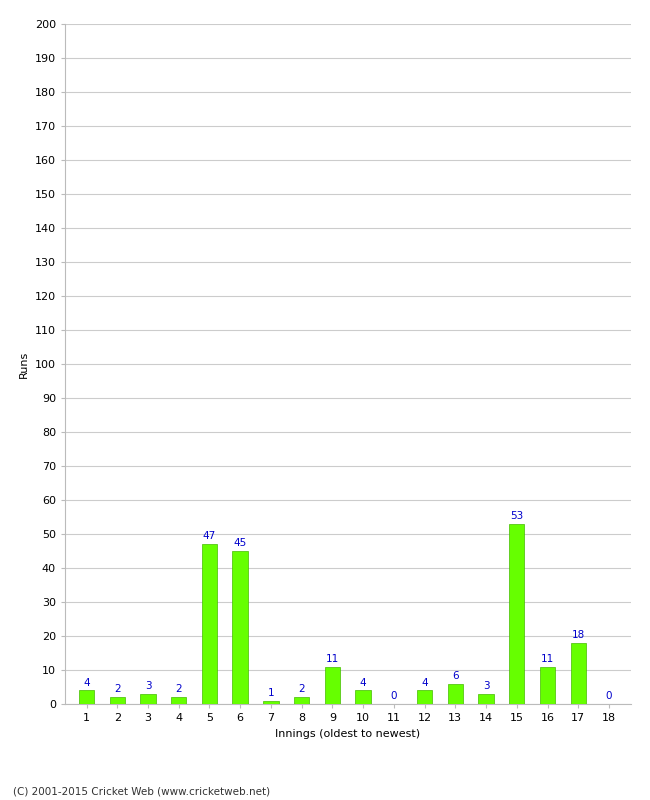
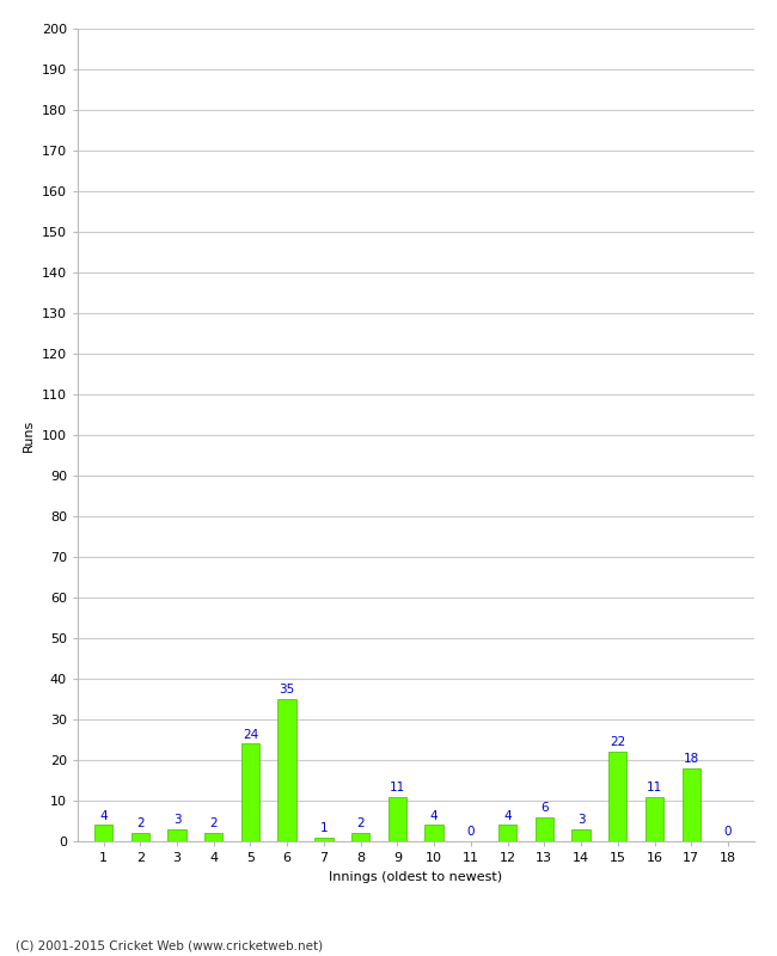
5: 47 -> 24
6: 45 -> 35
15: 53 -> 22
